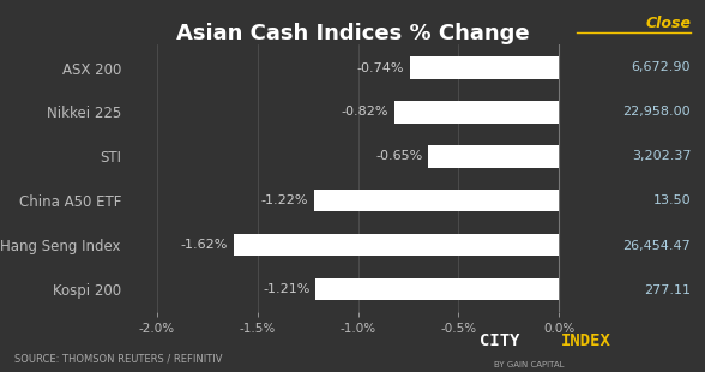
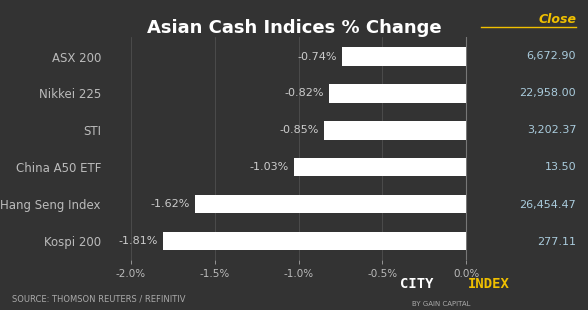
STI: -0.65% -> -0.85%
China A50 ETF: -1.22% -> -1.03%
Kospi 200: -1.21% -> -1.81%
